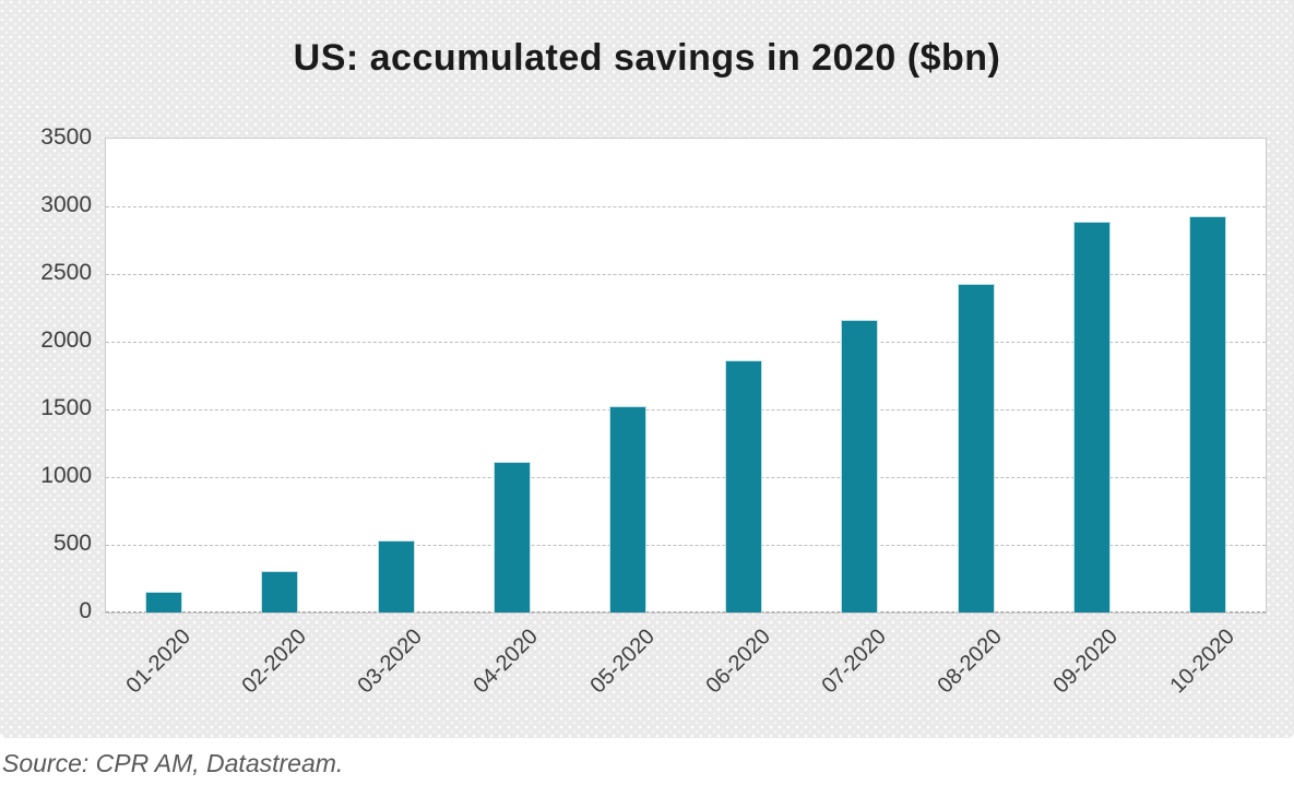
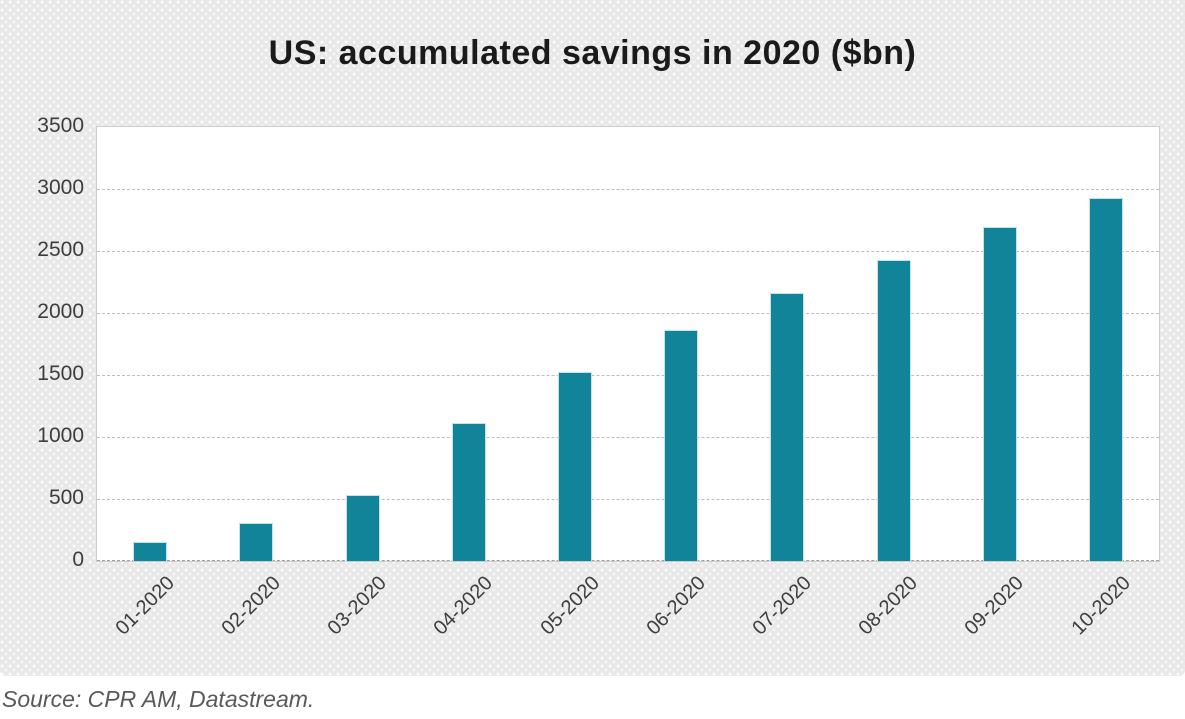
09-2020: 2890 -> 2690
